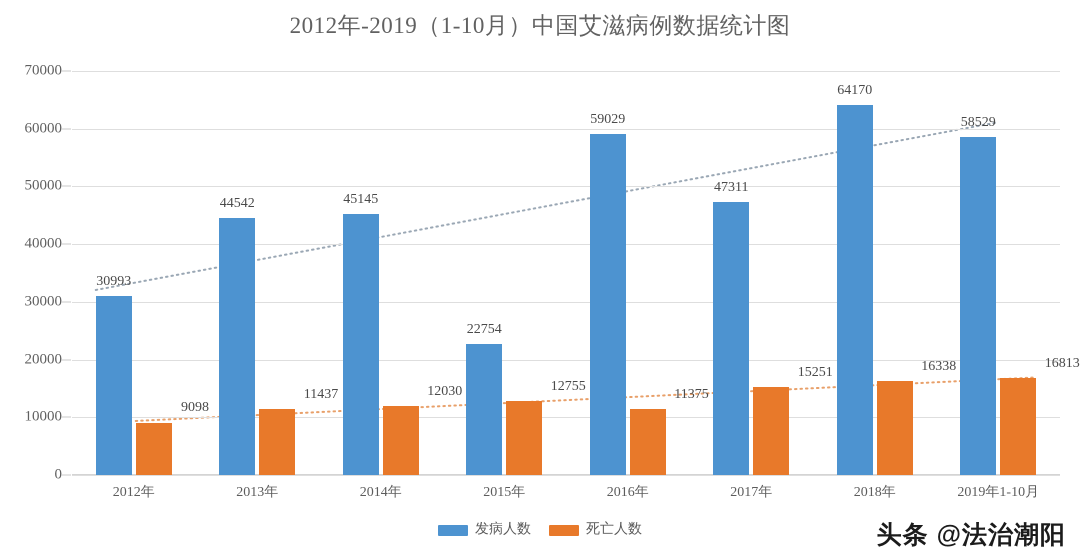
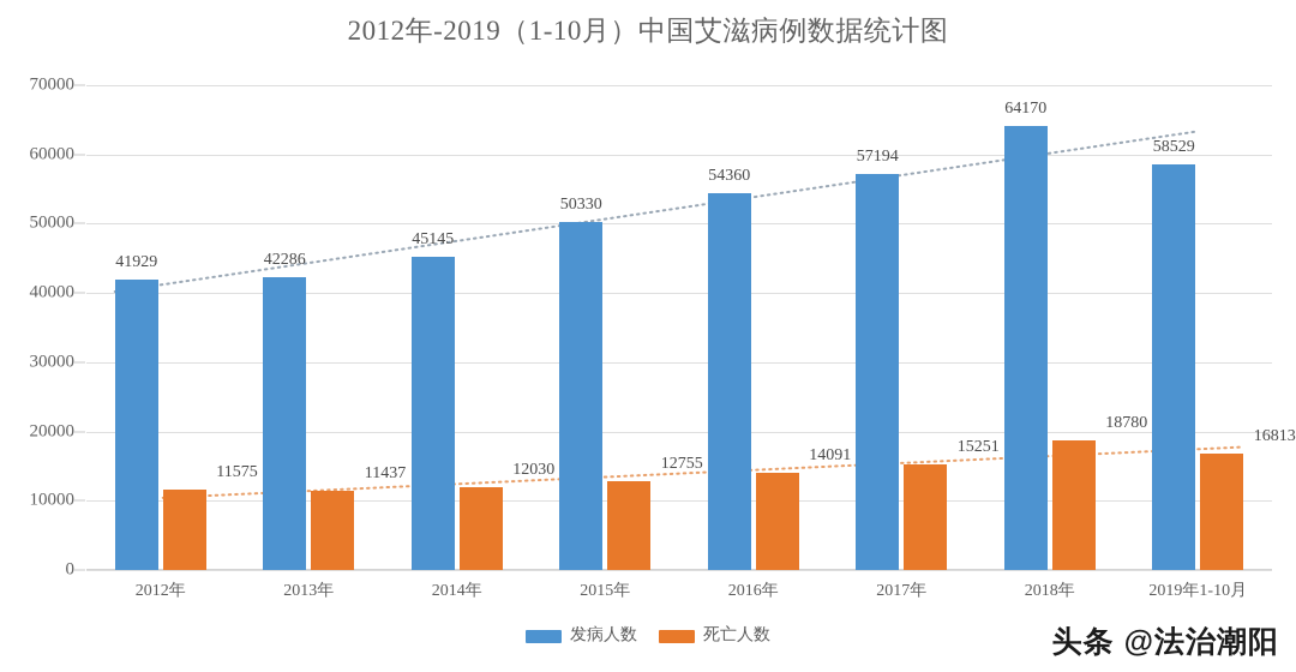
发病人数/2012年: 30993 -> 41929
死亡人数/2012年: 9098 -> 11575
发病人数/2013年: 44542 -> 42286
发病人数/2015年: 22754 -> 50330
发病人数/2016年: 59029 -> 54360
死亡人数/2016年: 11375 -> 14091
发病人数/2017年: 47311 -> 57194
死亡人数/2018年: 16338 -> 18780
